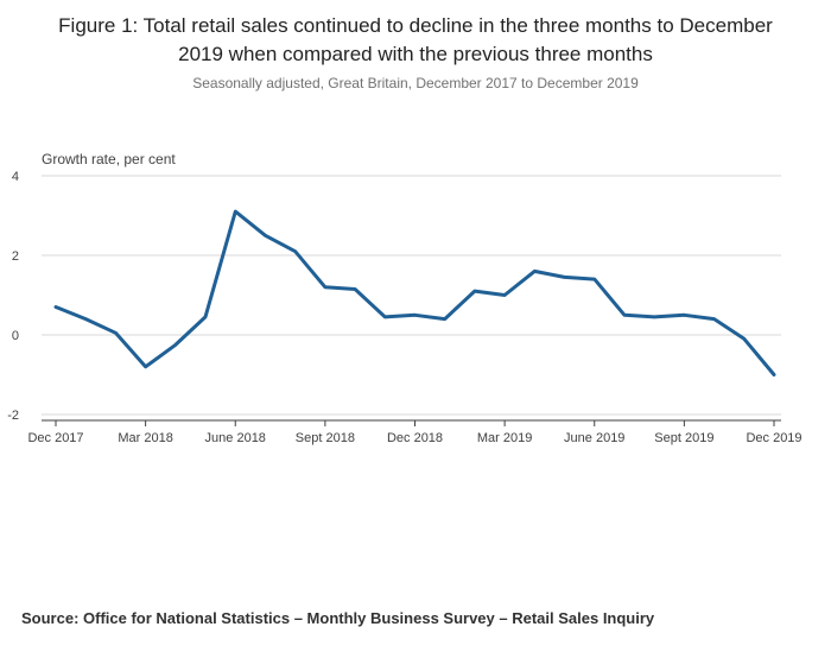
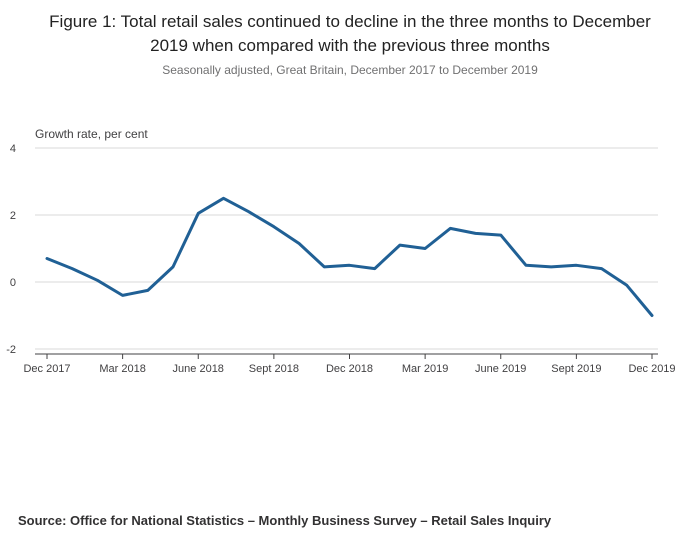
Mar 2018: -0.8 -> -0.4
June 2018: 3.1 -> 2.0
Sept 2018: 1.2 -> 1.6
